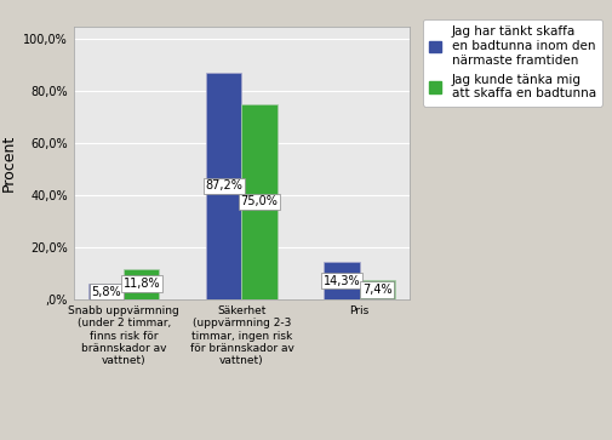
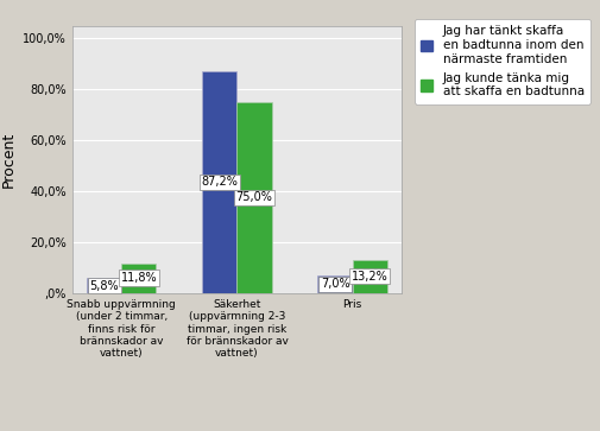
Jag har tänkt skaffa en badtunna inom den närmaste framtiden/Pris: 14,3% -> 7,0%
Jag kunde tänka mig att skaffa en badtunna/Pris: 7,4% -> 13,2%
